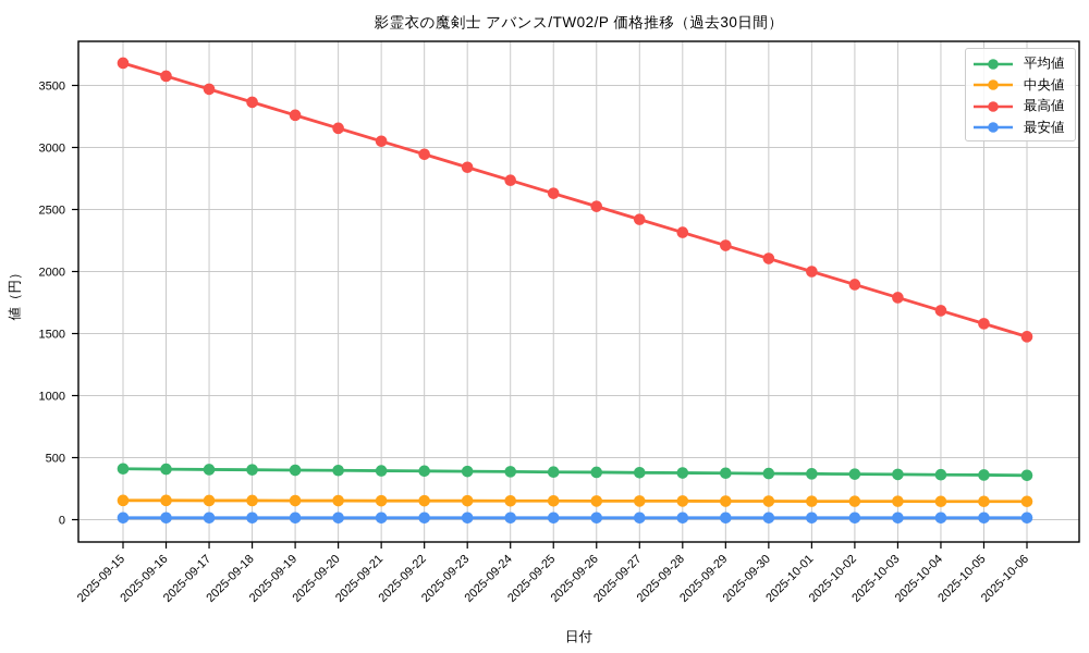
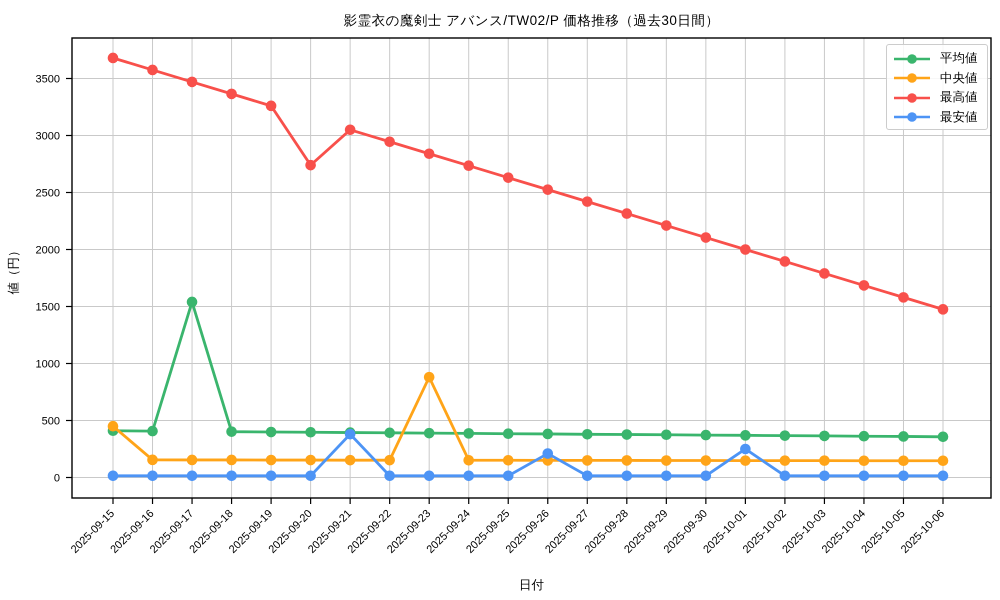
中央値/2025-09-15: 160 -> 450
平均値/2025-09-17: 400 -> 1540
最高値/2025-09-20: 3160 -> 2740
最安値/2025-09-21: 20 -> 380
中央値/2025-09-23: 150 -> 880
最安値/2025-09-26: 20 -> 210
最安値/2025-10-01: 20 -> 250
